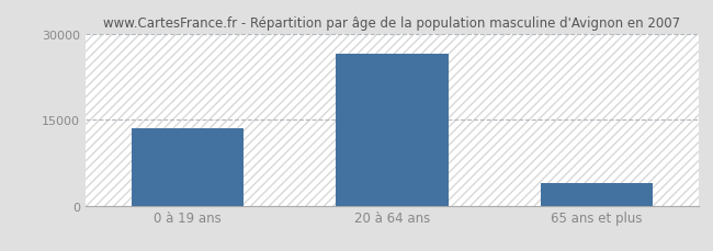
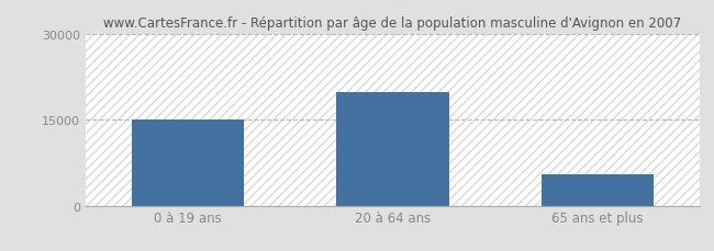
0 à 19 ans: 13500 -> 15000
20 à 64 ans: 26500 -> 19800
65 ans et plus: 4000 -> 5400
